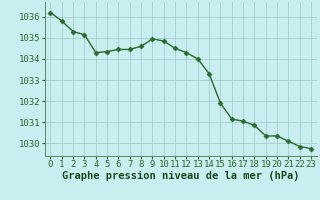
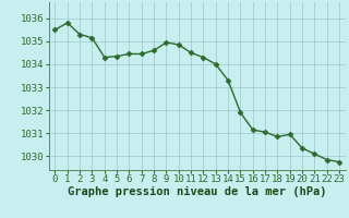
0: 1036.20 -> 1035.50
19: 1030.35 -> 1030.95
